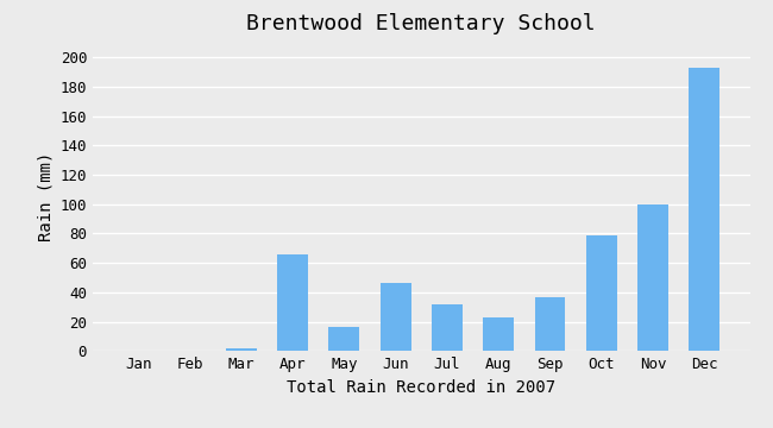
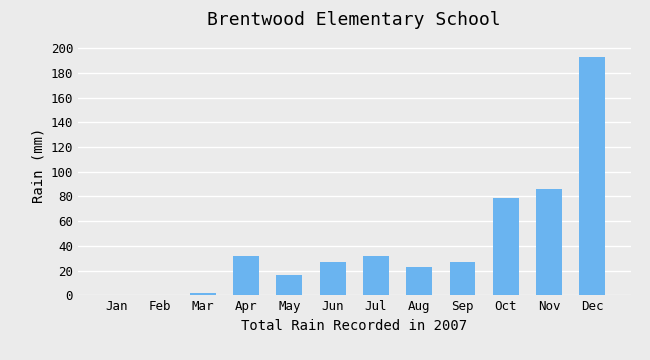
Apr: 66 -> 32
Jun: 46 -> 27
Sep: 37 -> 27
Nov: 100 -> 86
